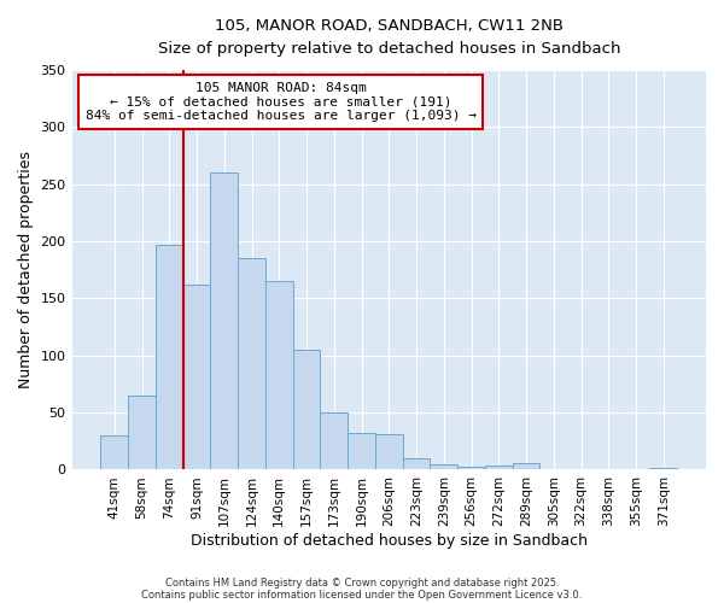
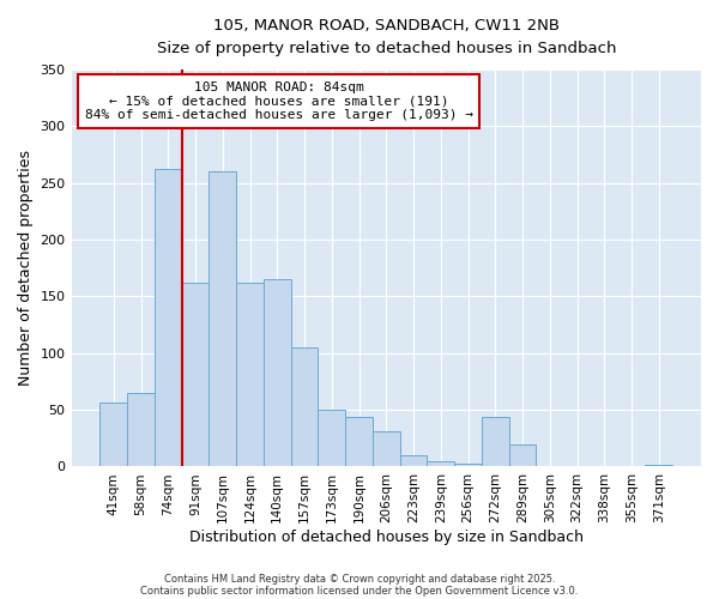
41sqm: 30 -> 56
74sqm: 197 -> 262
124sqm: 185 -> 162
190sqm: 32 -> 44
272sqm: 4 -> 44
289sqm: 6 -> 20
